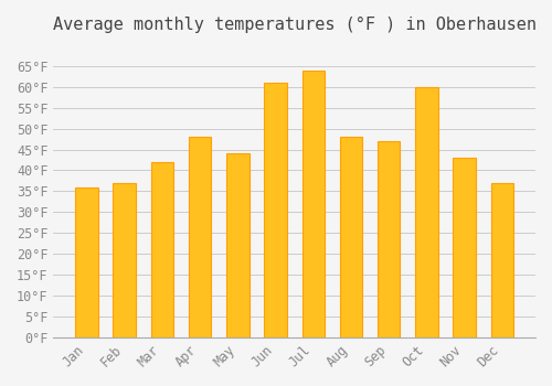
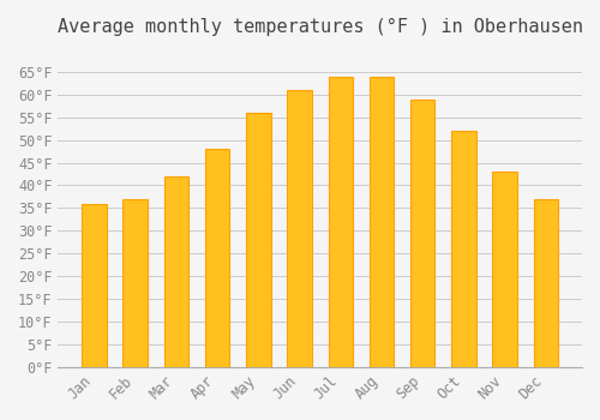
May: 44°F -> 56°F
Aug: 48°F -> 64°F
Sep: 47°F -> 59°F
Oct: 60°F -> 52°F
